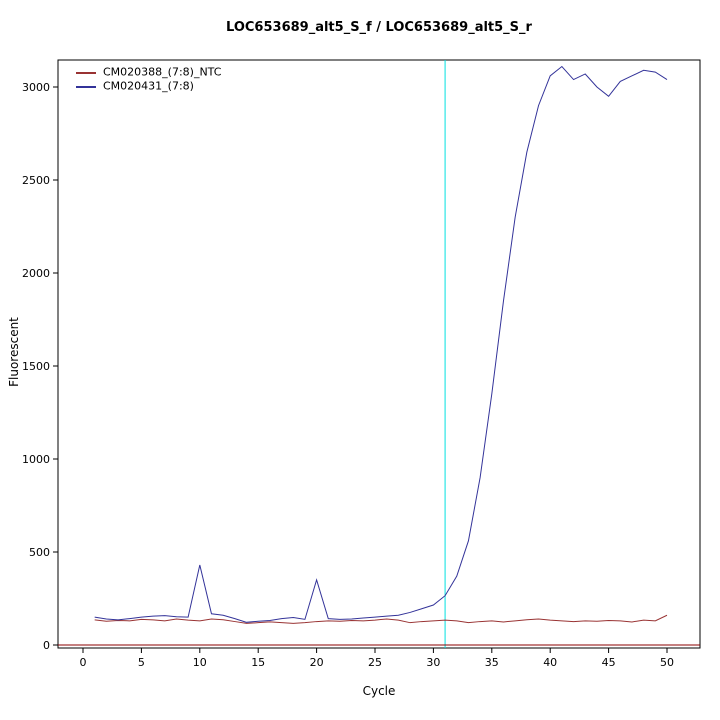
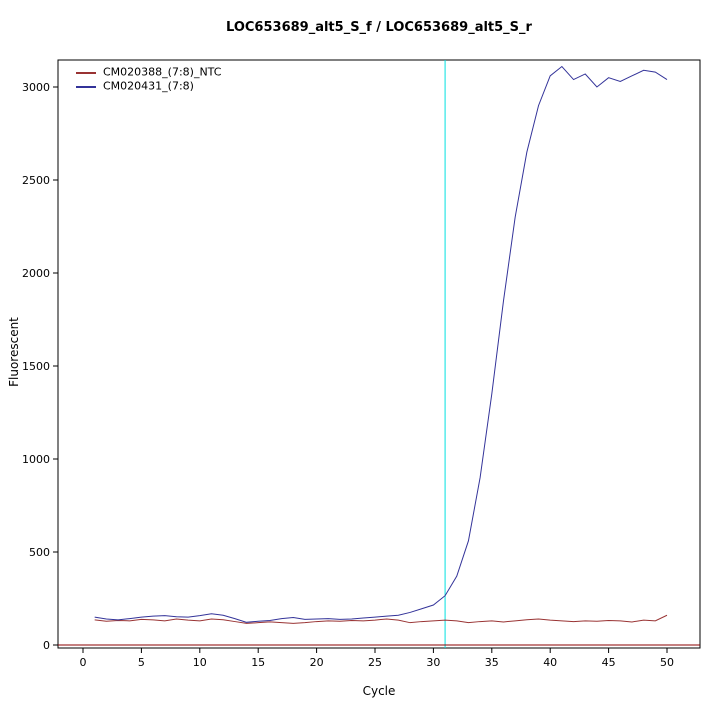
CM020431_(7:8)/10: 430 -> 160
CM020431_(7:8)/20: 350 -> 140
CM020431_(7:8)/45: 2950 -> 3050
